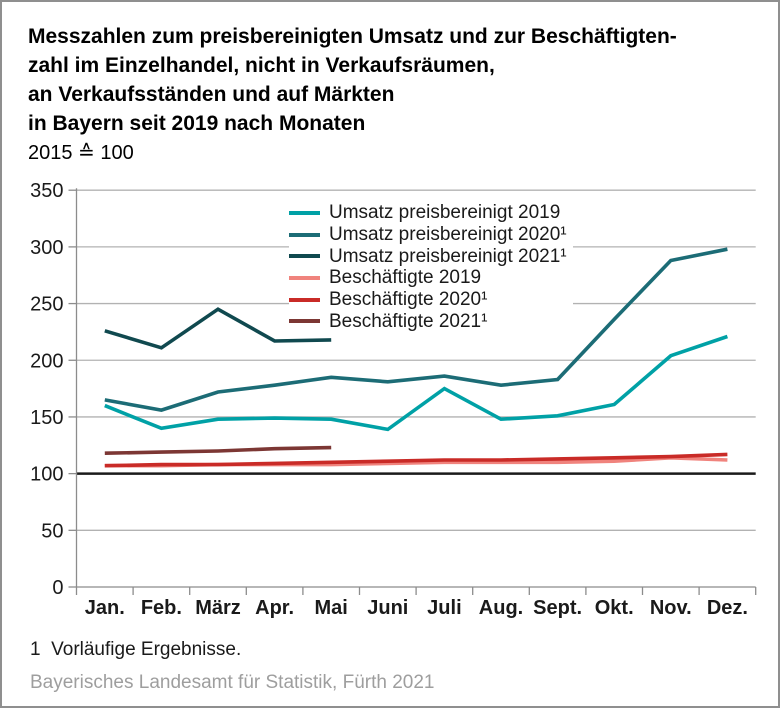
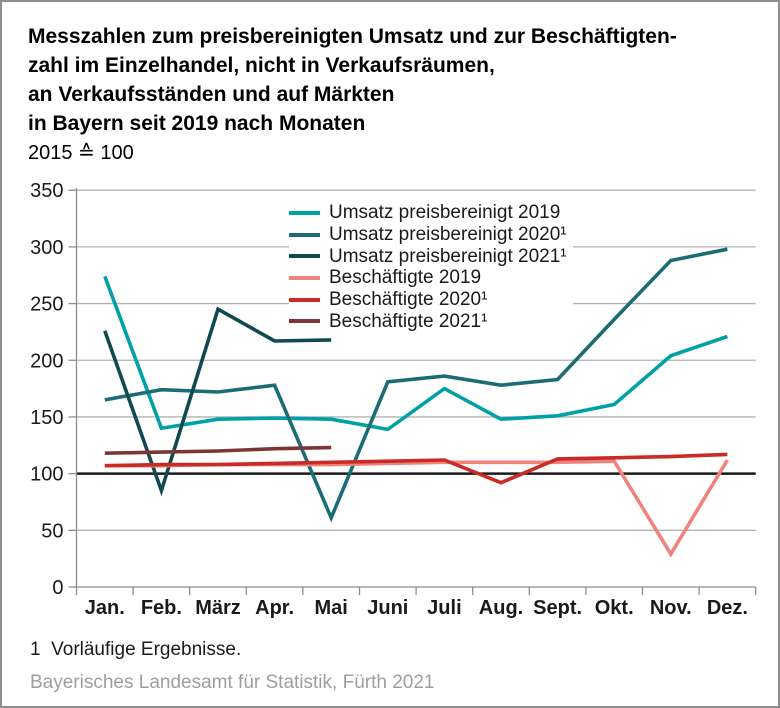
Umsatz preisbereinigt 2019/Jan.: 160 -> 274
Umsatz preisbereinigt 2020¹/Feb.: 156 -> 174
Umsatz preisbereinigt 2021¹/Feb.: 211 -> 85
Umsatz preisbereinigt 2020¹/Mai: 185 -> 61
Beschäftigte 2020¹/Aug.: 112 -> 92
Beschäftigte 2019/Nov.: 114 -> 29
